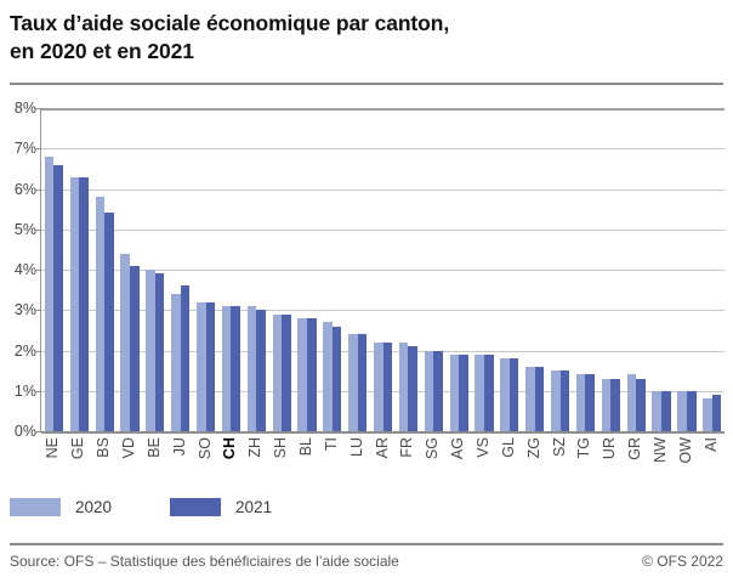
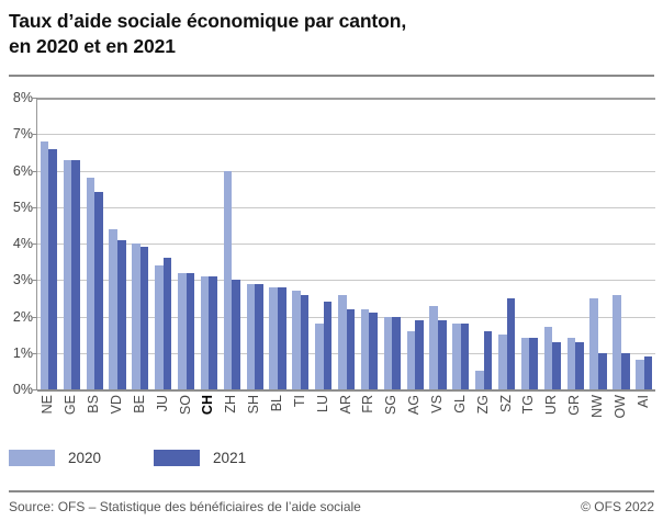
2020/ZH: 3.1% -> 6.0%
2020/LU: 2.4% -> 1.8%
2020/AR: 2.2% -> 2.6%
2020/AG: 1.9% -> 1.6%
2020/VS: 1.9% -> 2.3%
2020/ZG: 1.6% -> 0.5%
2021/SZ: 1.5% -> 2.5%
2020/UR: 1.3% -> 1.7%
2020/NW: 1.0% -> 2.5%
2020/OW: 1.0% -> 2.6%
